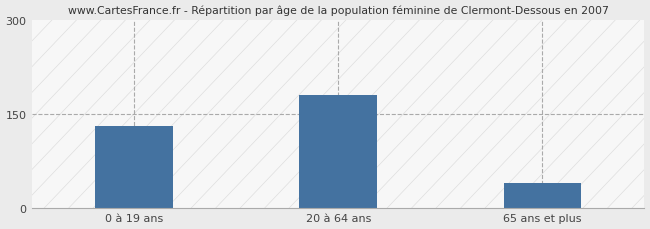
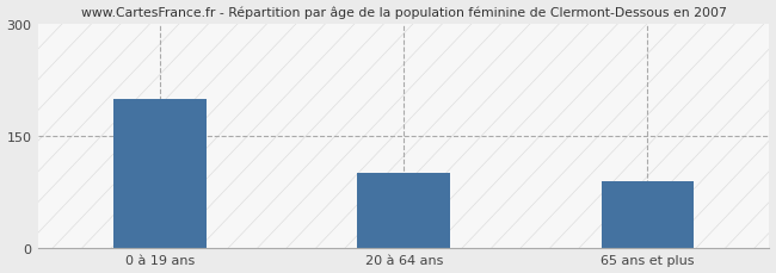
0 à 19 ans: 130 -> 200
20 à 64 ans: 180 -> 100
65 ans et plus: 40 -> 90
